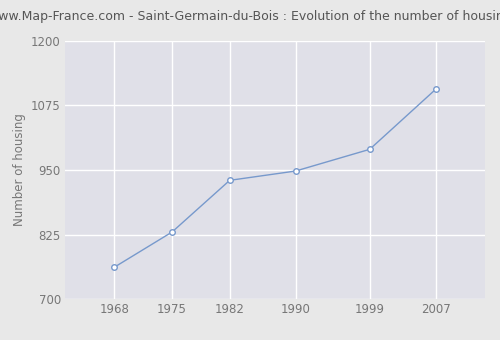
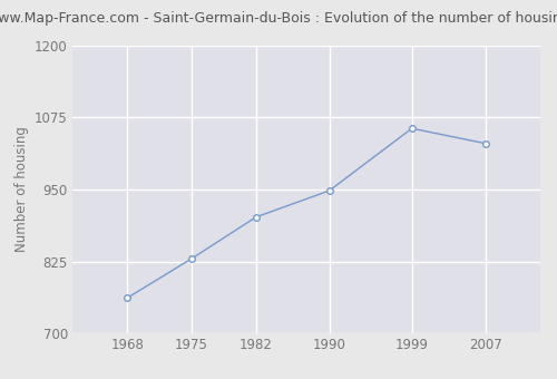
1982: 930 -> 902
1999: 990 -> 1056
2007: 1106 -> 1030
